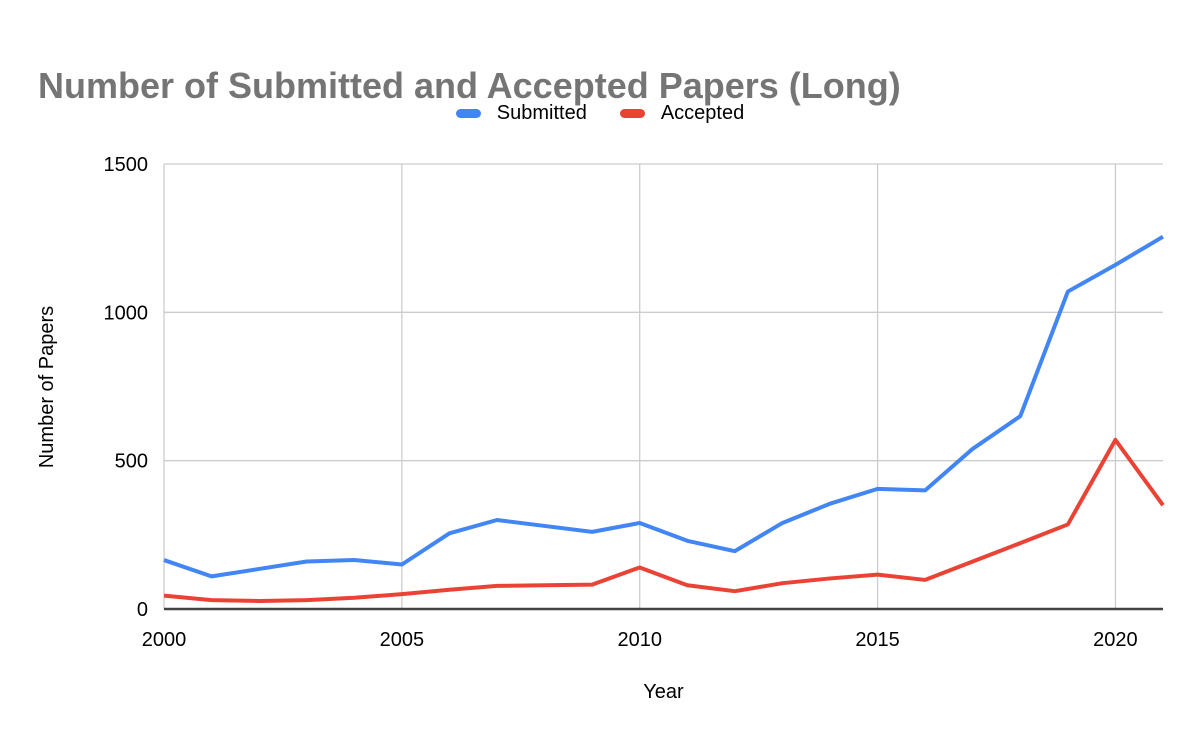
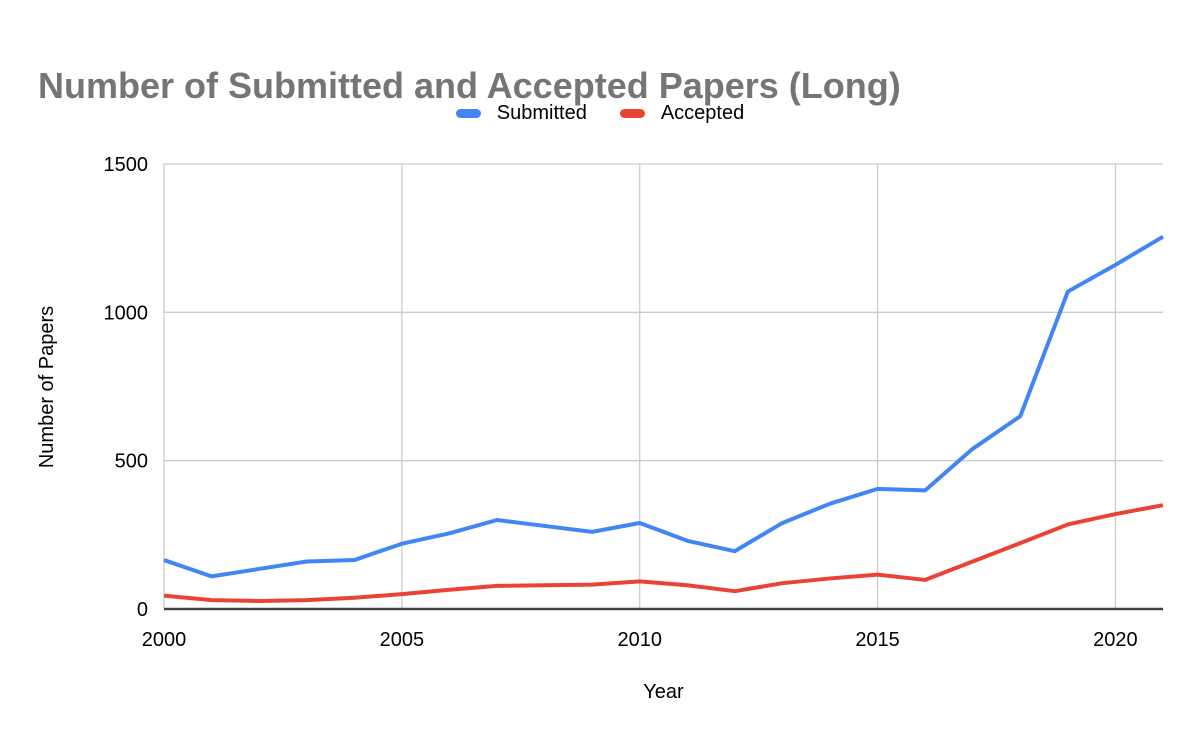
Submitted/2005: 150 -> 220
Accepted/2010: 140 -> 90
Accepted/2020: 570 -> 320
